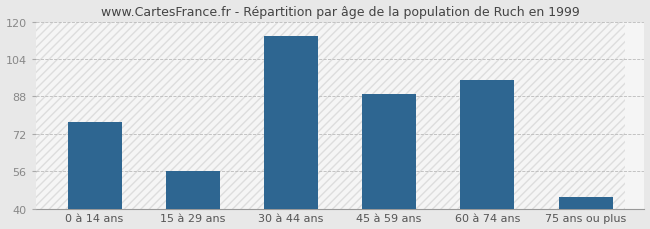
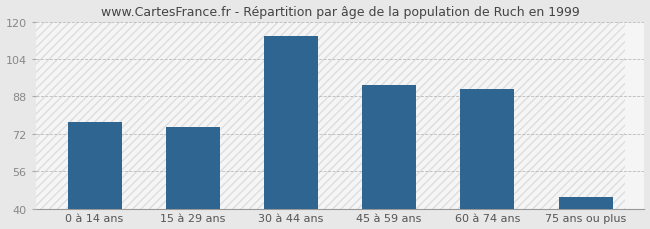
15 à 29 ans: 56 -> 75
45 à 59 ans: 89 -> 93
60 à 74 ans: 95 -> 91
